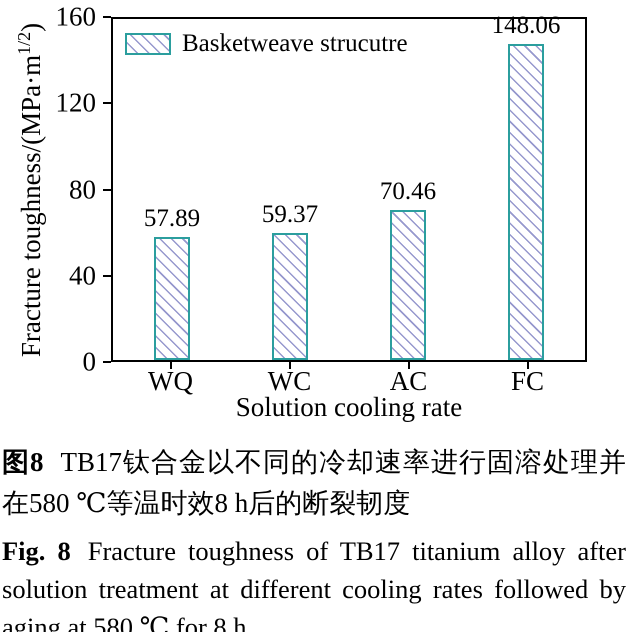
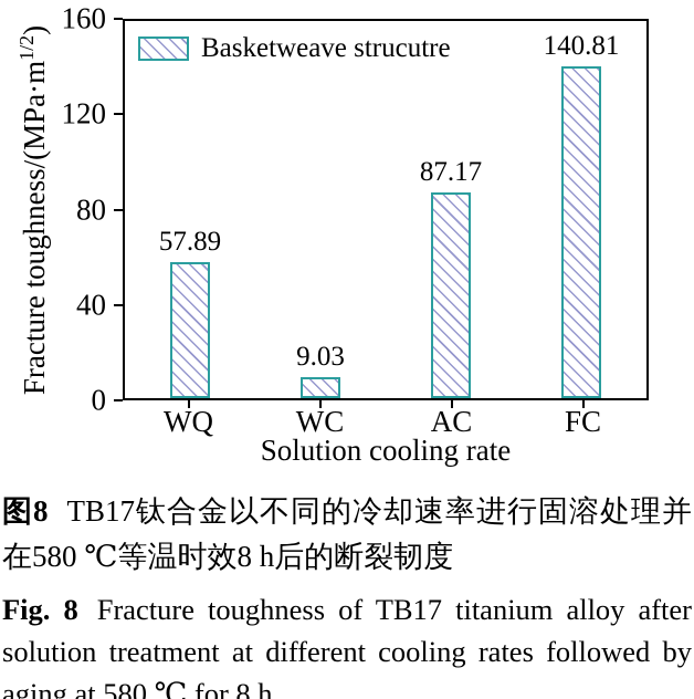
WC: 59.37 -> 9.03
AC: 70.46 -> 87.17
FC: 148.06 -> 140.81
